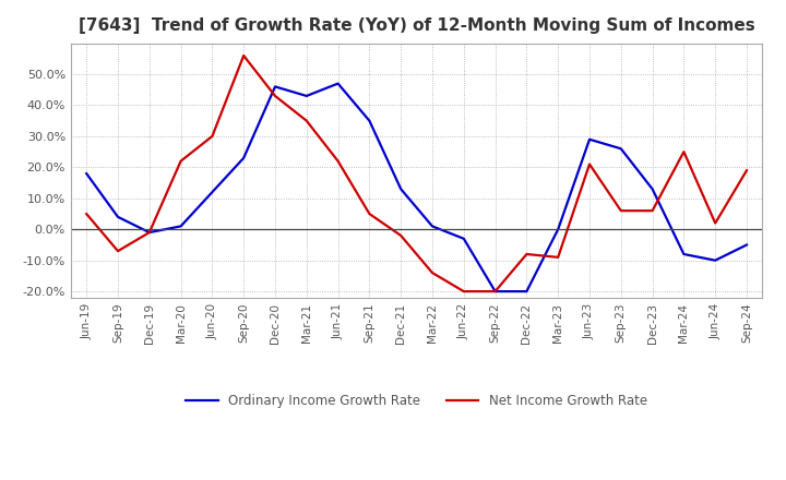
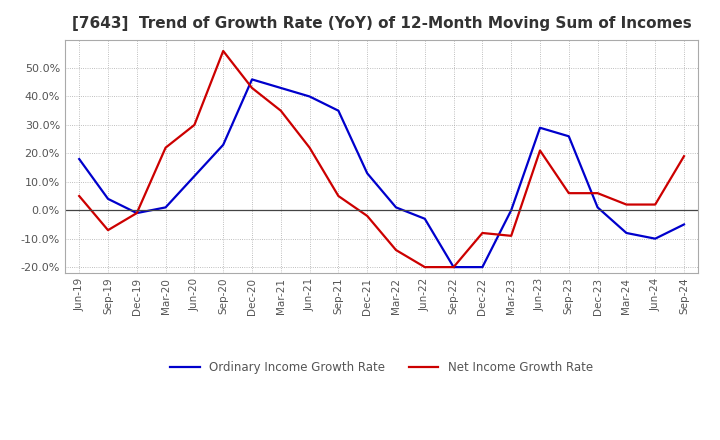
Ordinary Income Growth Rate/Jun-21: 47% -> 40%
Ordinary Income Growth Rate/Dec-23: 13% -> 1%
Net Income Growth Rate/Mar-24: 25% -> 2%
